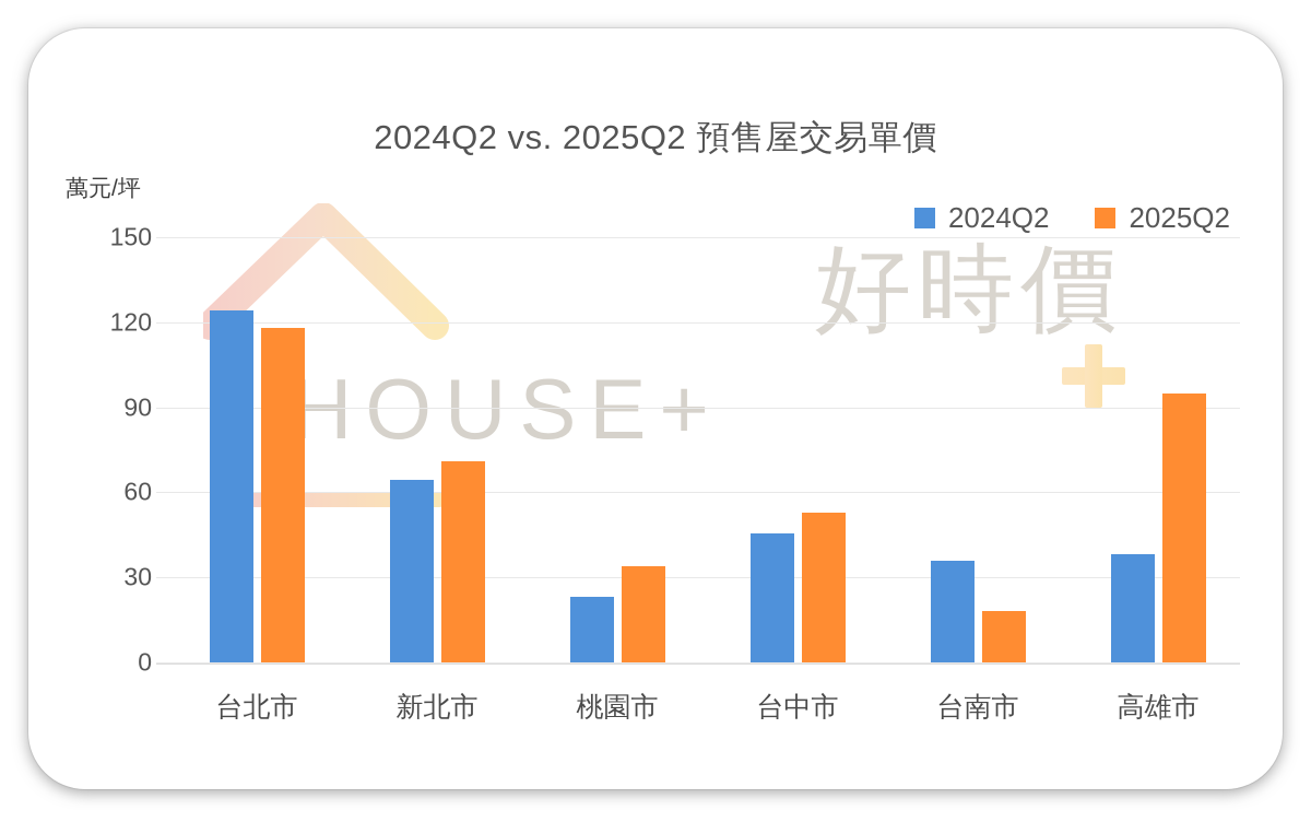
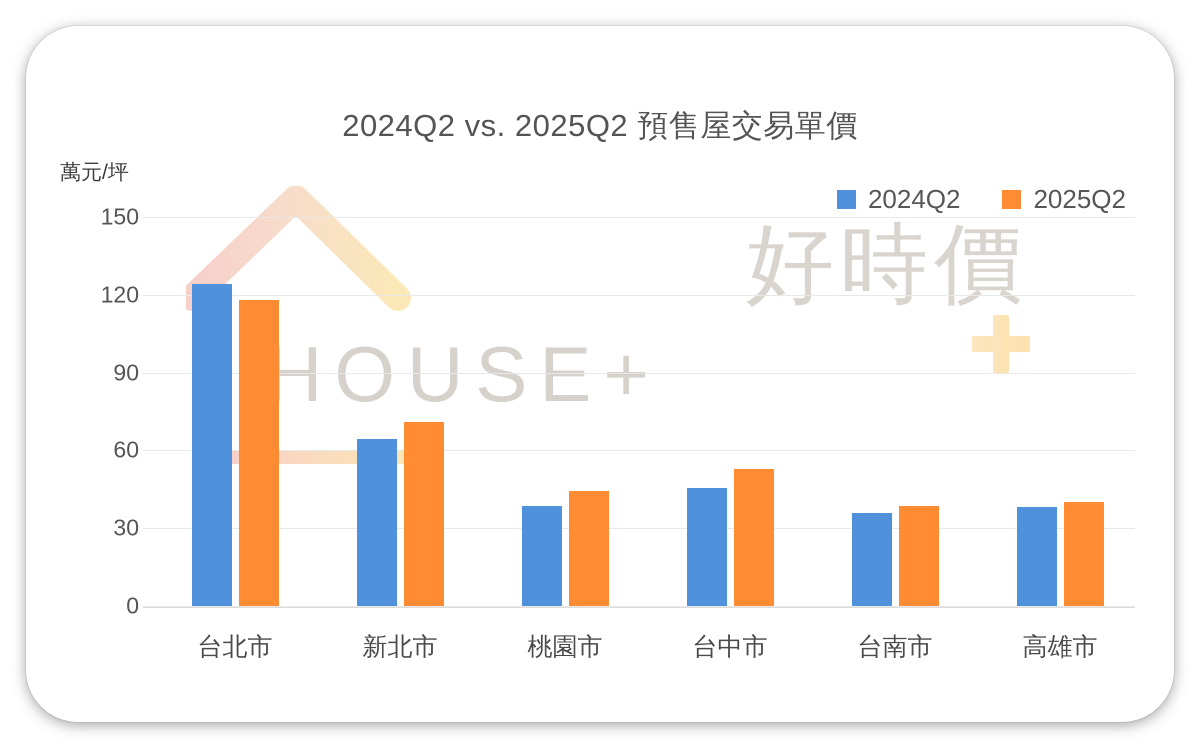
2024Q2/桃園市: 23 -> 38
2025Q2/桃園市: 34 -> 44
2025Q2/台南市: 18 -> 38
2025Q2/高雄市: 95 -> 40
